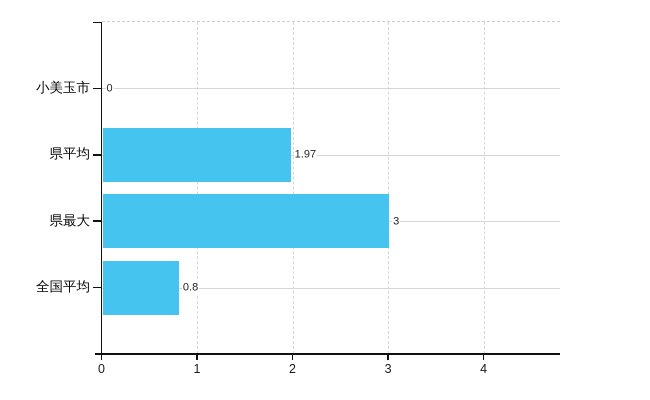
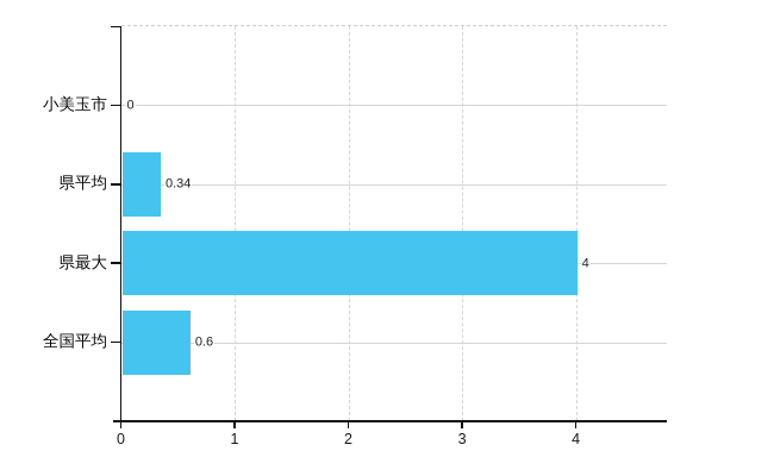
県平均: 1.97 -> 0.34
県最大: 3 -> 4
全国平均: 0.8 -> 0.6
